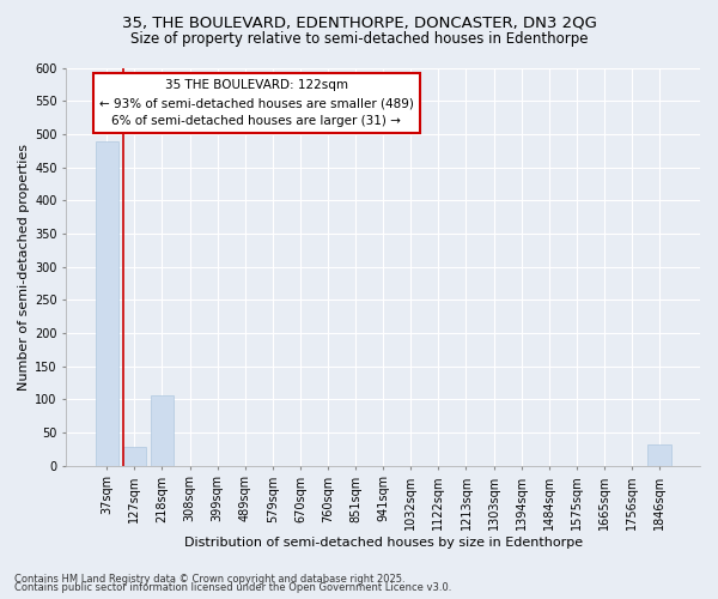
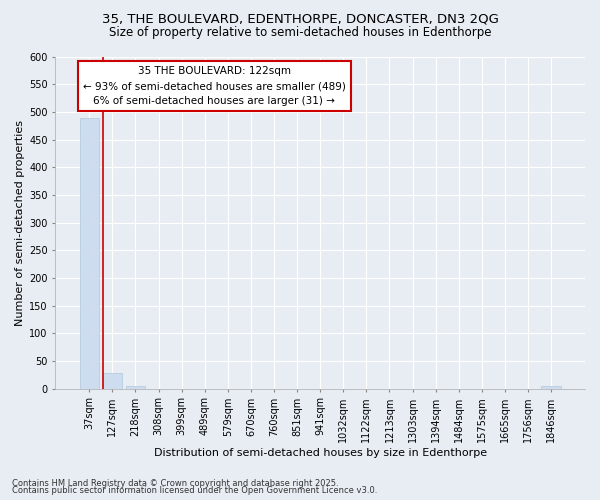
218sqm: 106 -> 5
1846sqm: 32 -> 5
